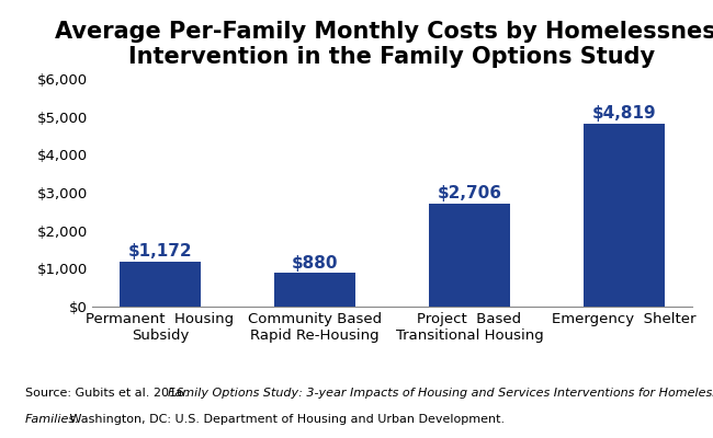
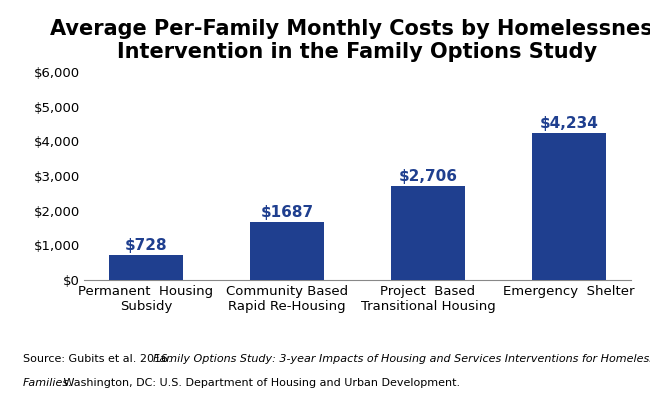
Permanent Housing Subsidy: $1,172 -> $728
Community Based Rapid Re-Housing: $880 -> $1687
Emergency Shelter: $4,819 -> $4,234
